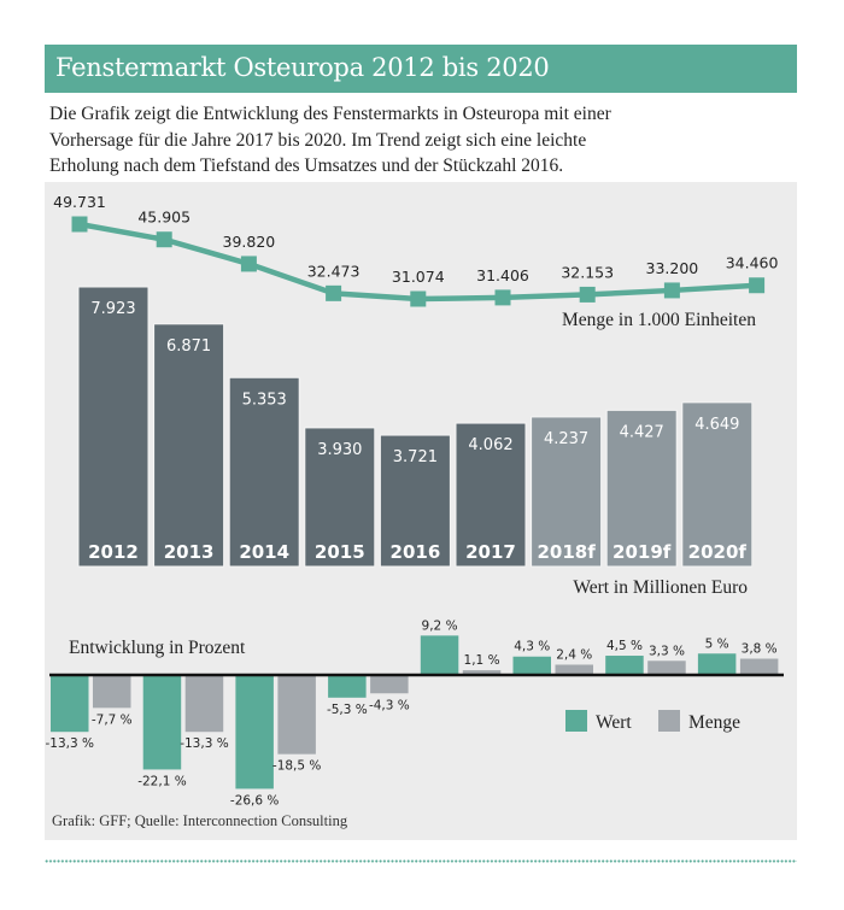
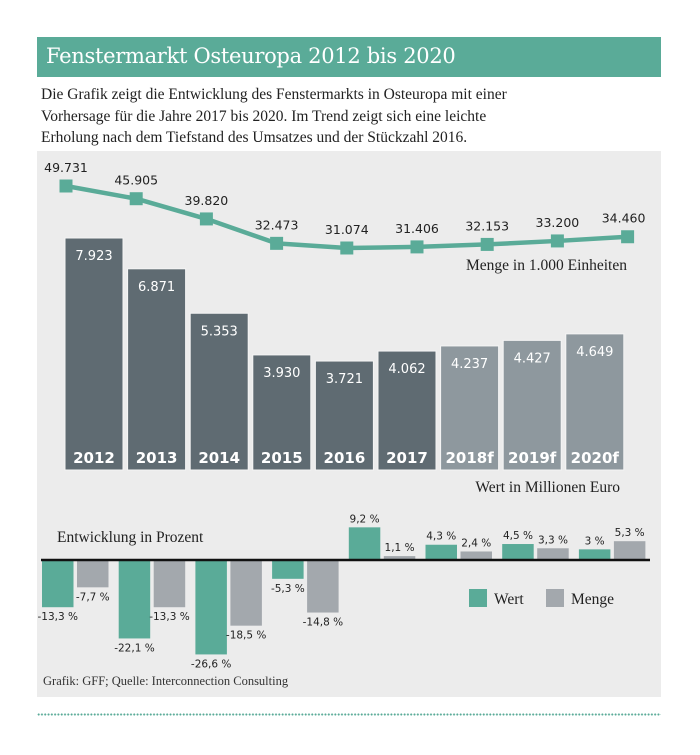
Entwicklung in Prozent/Menge/2016: -4,3 -> -14,8
Entwicklung in Prozent/Wert/2020f: 5 -> 3
Entwicklung in Prozent/Menge/2020f: 3,8 -> 5,3
